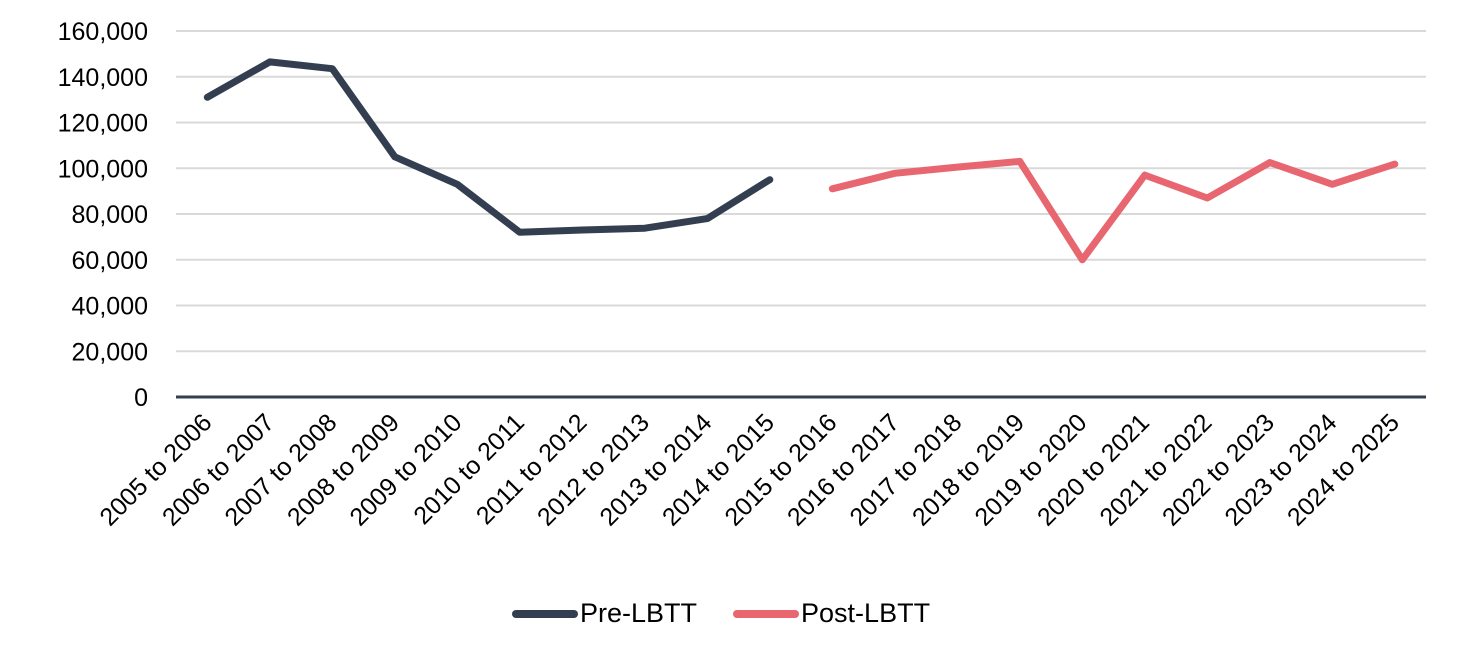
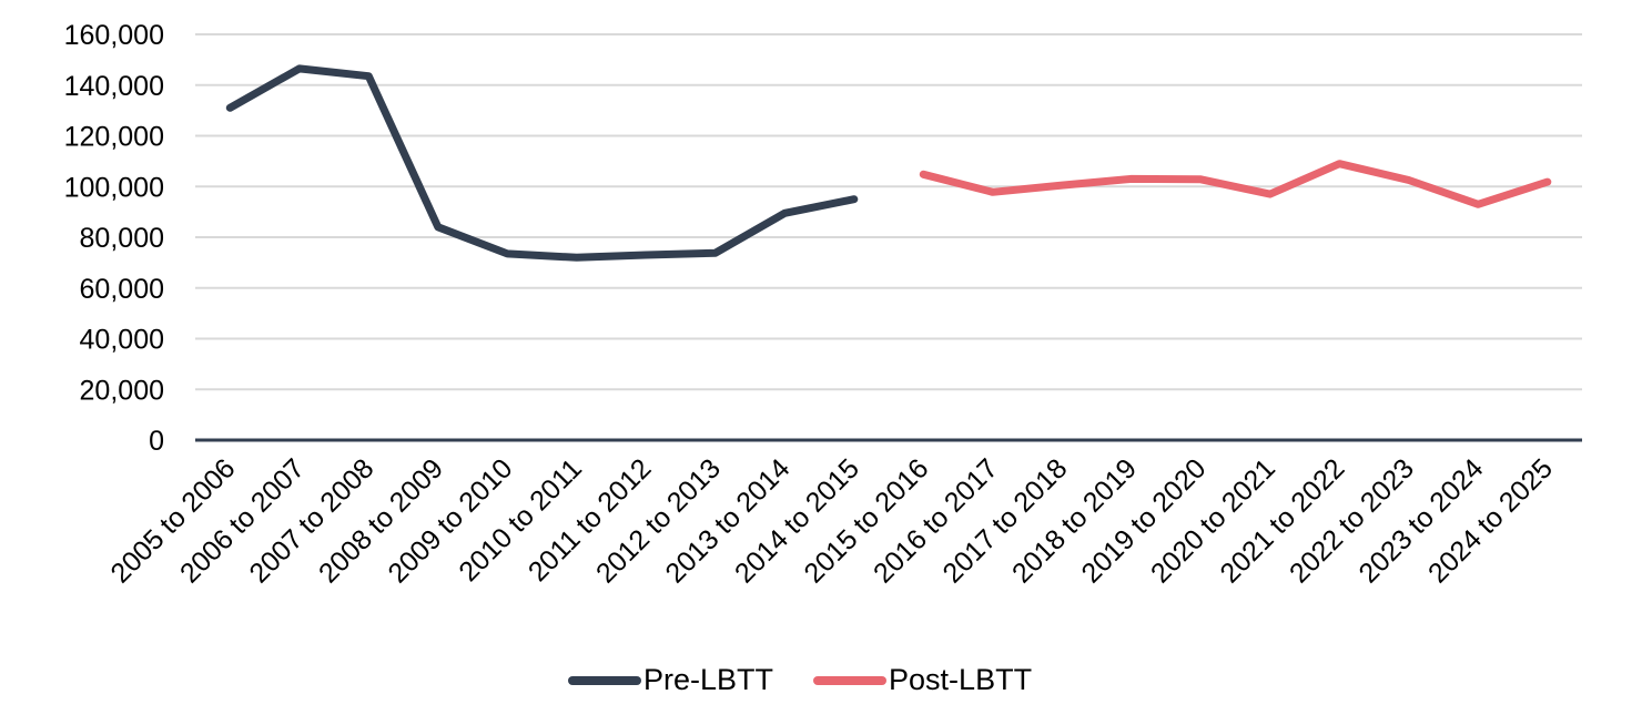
Pre-LBTT/2008 to 2009: 105000 -> 84000
Pre-LBTT/2009 to 2010: 93000 -> 74000
Pre-LBTT/2013 to 2014: 78000 -> 90000
Post-LBTT/2015 to 2016: 91000 -> 105000
Post-LBTT/2019 to 2020: 60000 -> 103000
Post-LBTT/2021 to 2022: 87000 -> 109000
